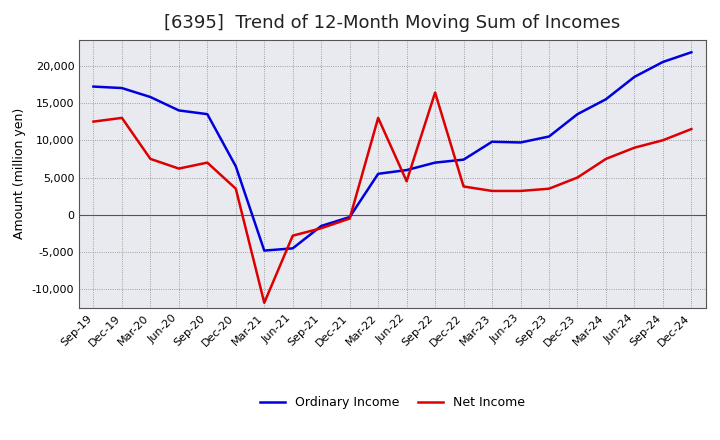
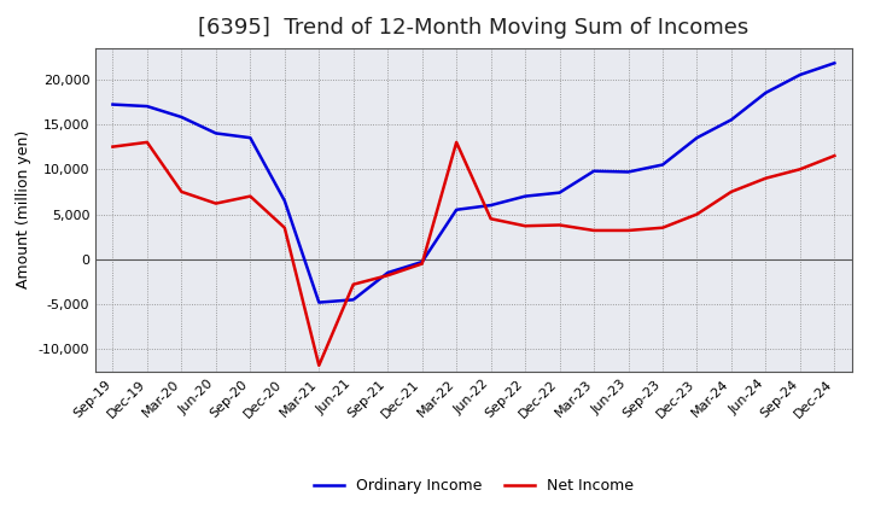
Net Income/Sep-22: 16,400 -> 3,700
